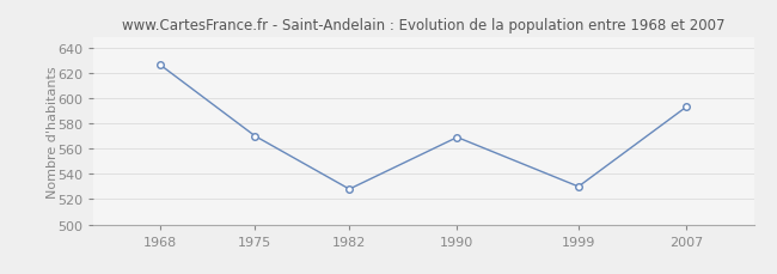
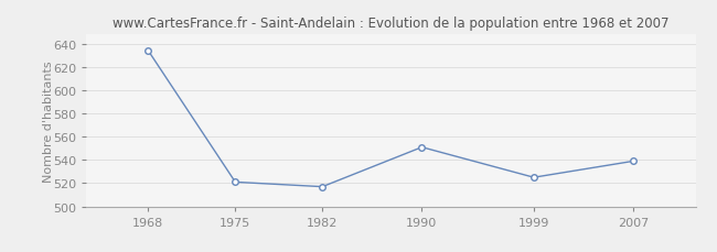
1968: 626 -> 634
1975: 570 -> 521
1982: 528 -> 517
1990: 569 -> 551
1999: 530 -> 525
2007: 593 -> 539
